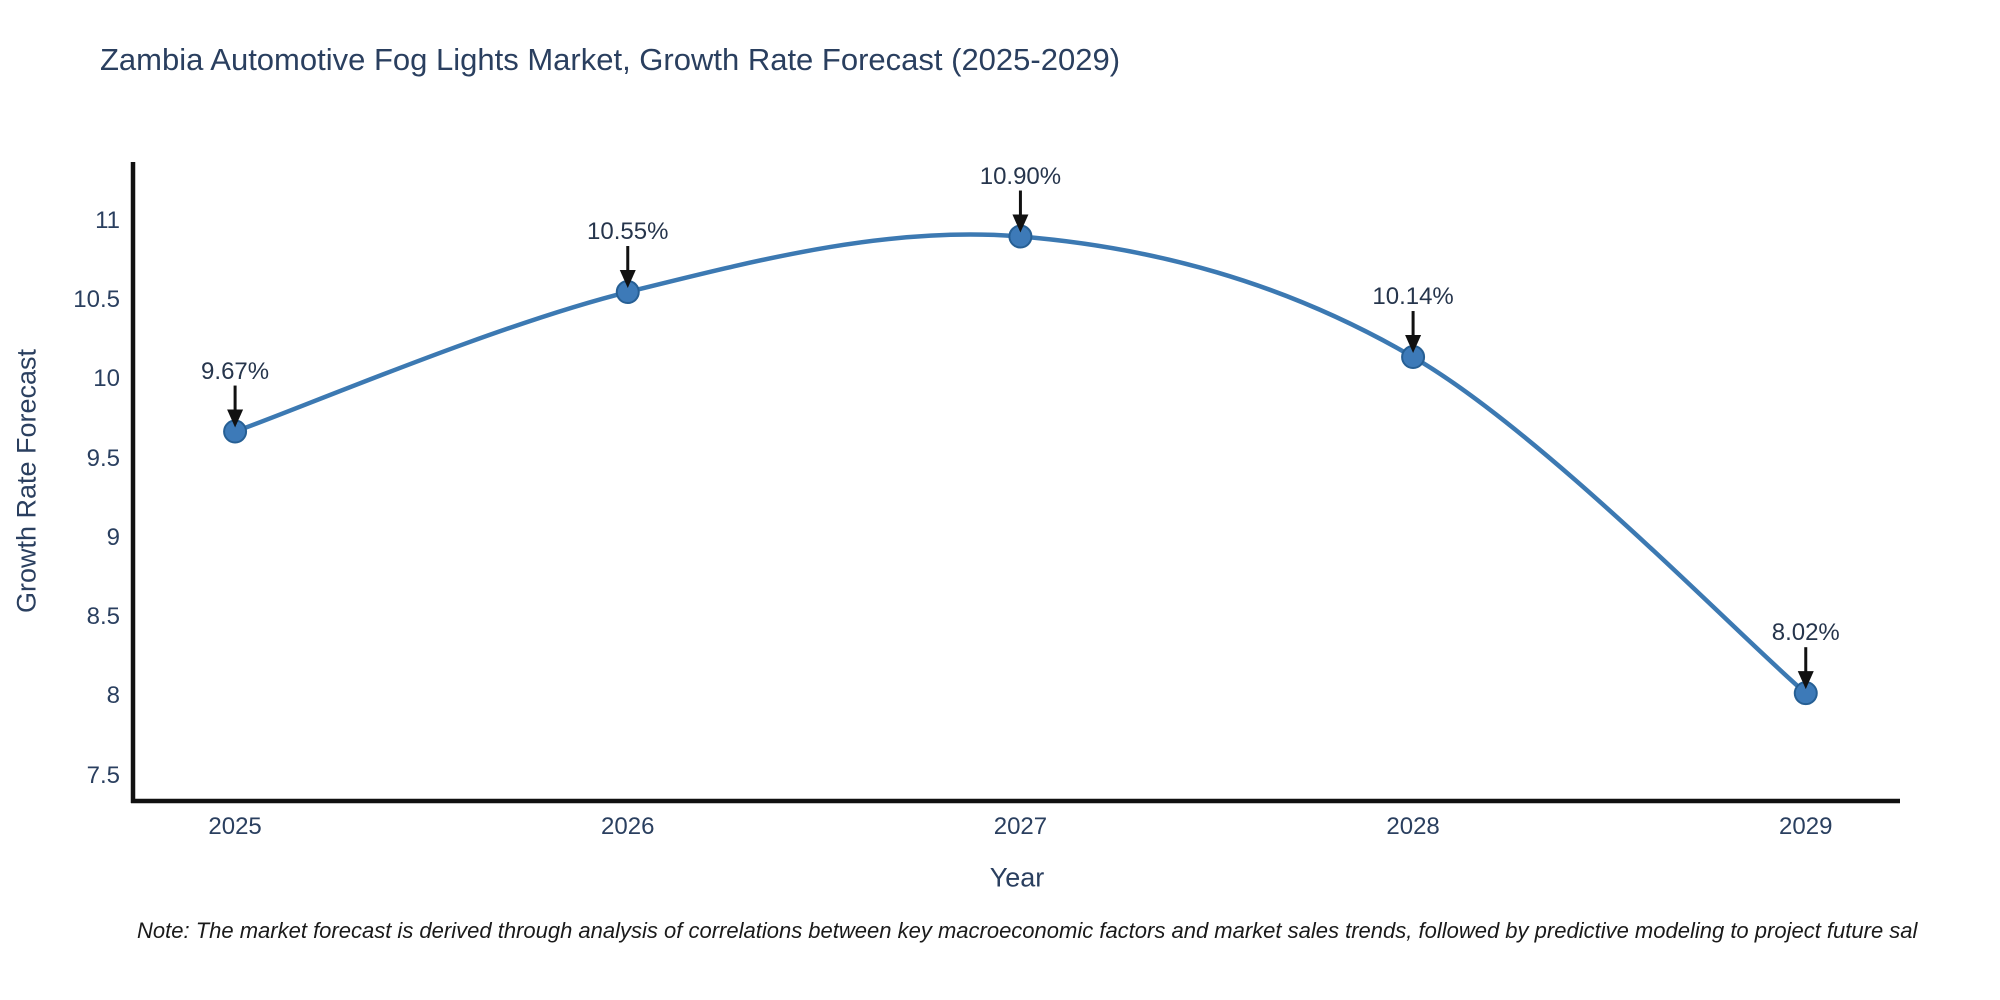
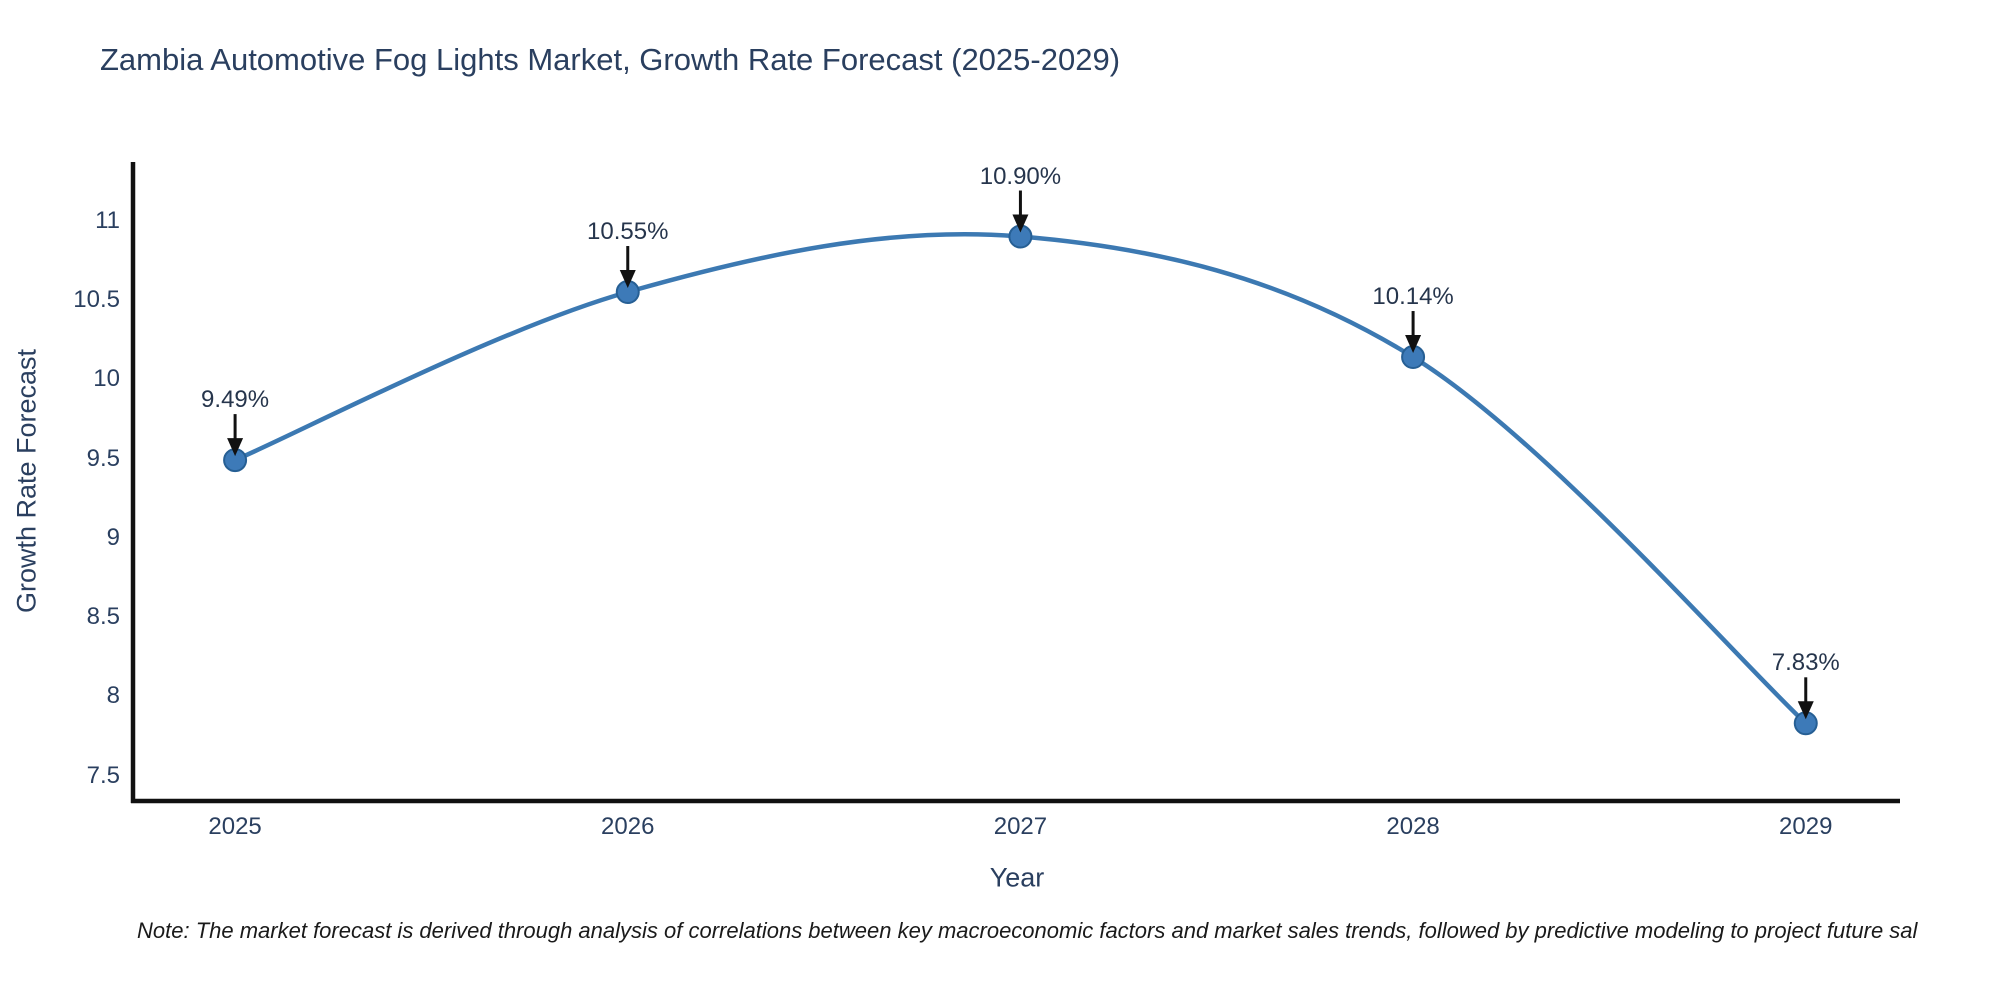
2025: 9.67% -> 9.49%
2029: 8.02% -> 7.83%
